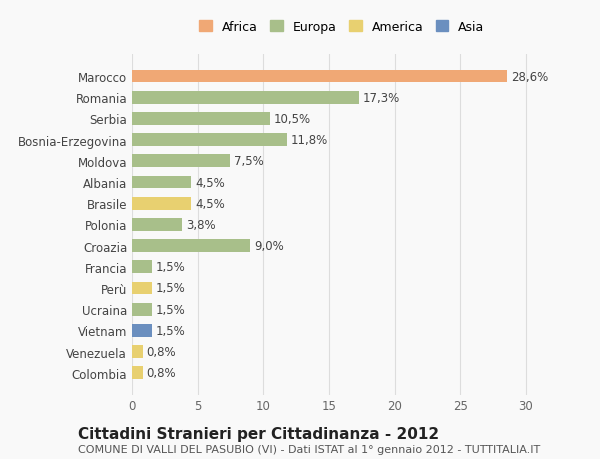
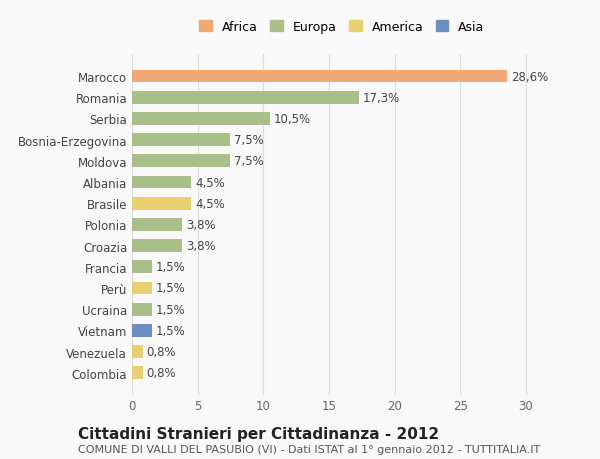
Bosnia-Erzegovina: 11,8% -> 7,5%
Croazia: 9,0% -> 3,8%
